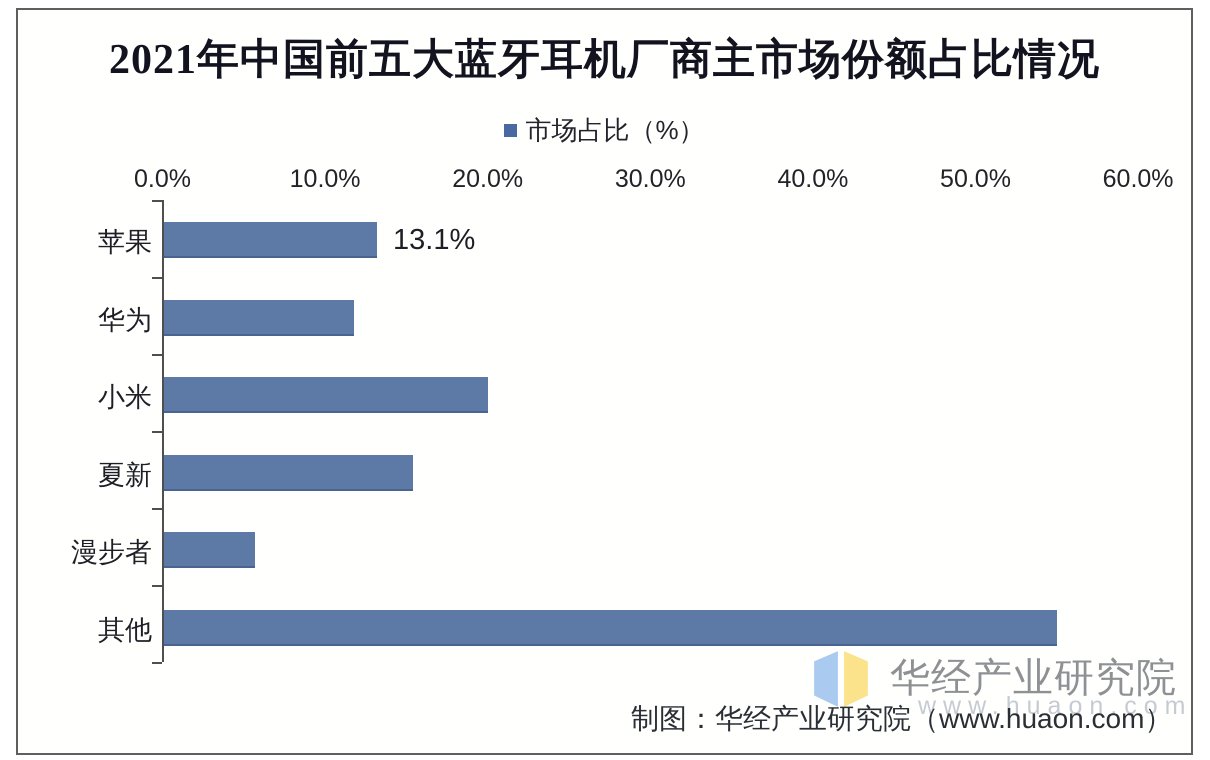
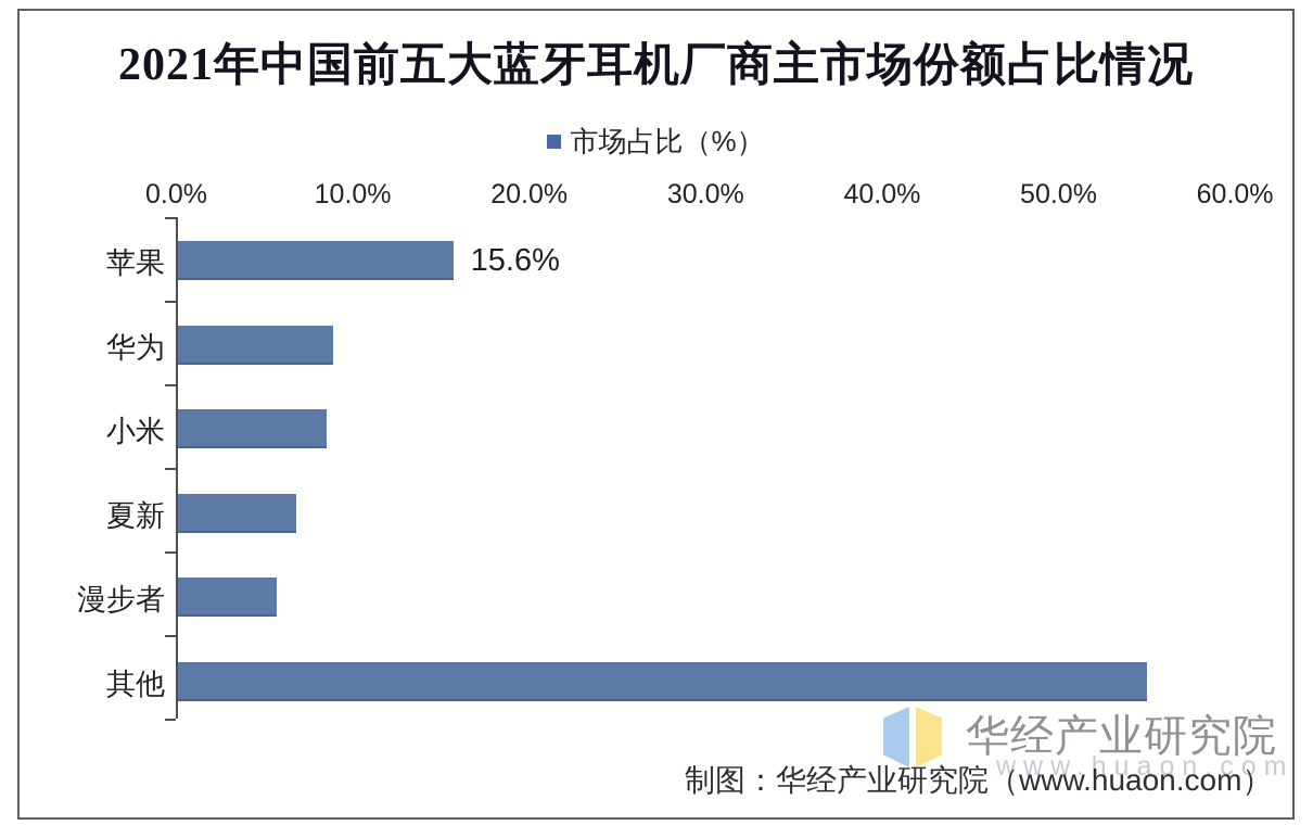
苹果: 13.1% -> 15.6%
华为: 11.7% -> 8.8%
小米: 19.9% -> 8.4%
夏新: 15.3% -> 6.7%
